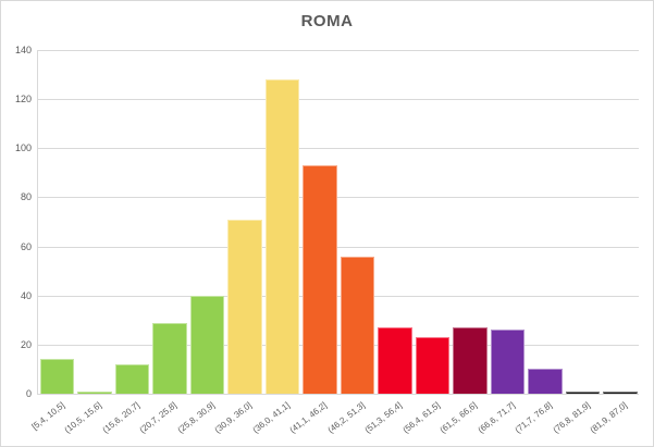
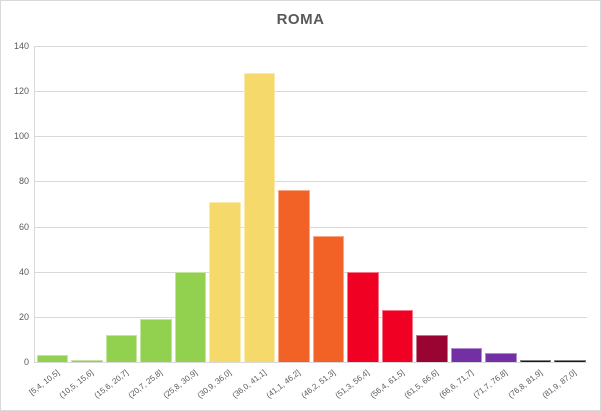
[5,4, 10,5]: 14 -> 3
(20,7, 25,8]: 29 -> 19
(41,1, 46,2]: 93 -> 76
(51,3, 56,4]: 27 -> 40
(61,5, 66,6]: 27 -> 12
(66,6, 71,7]: 26 -> 6
(71,7, 76,8]: 10 -> 4
